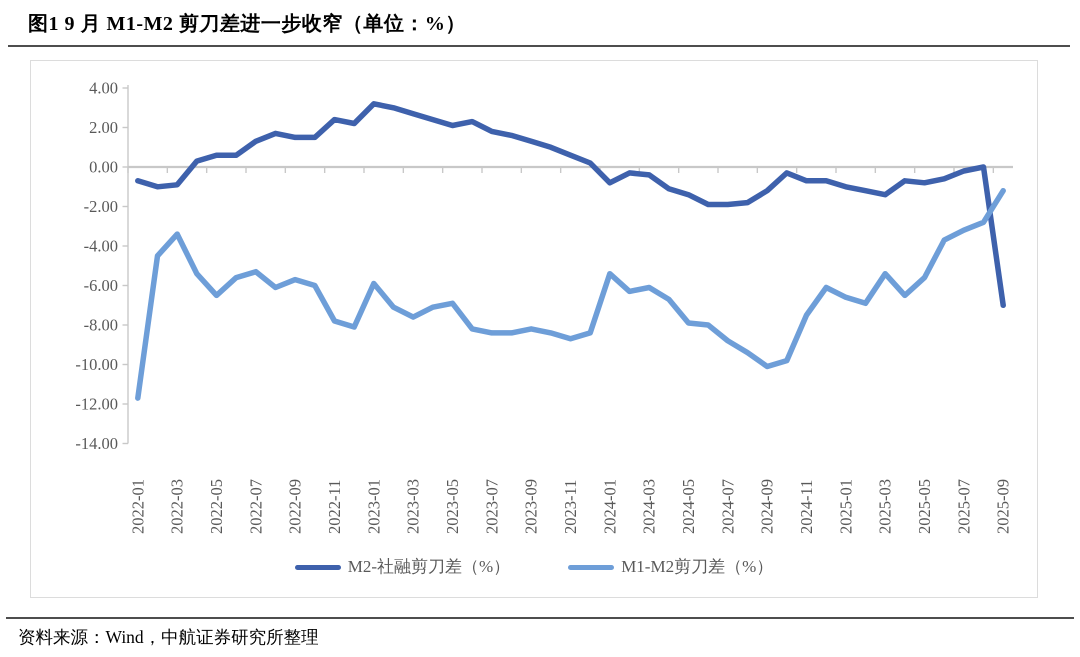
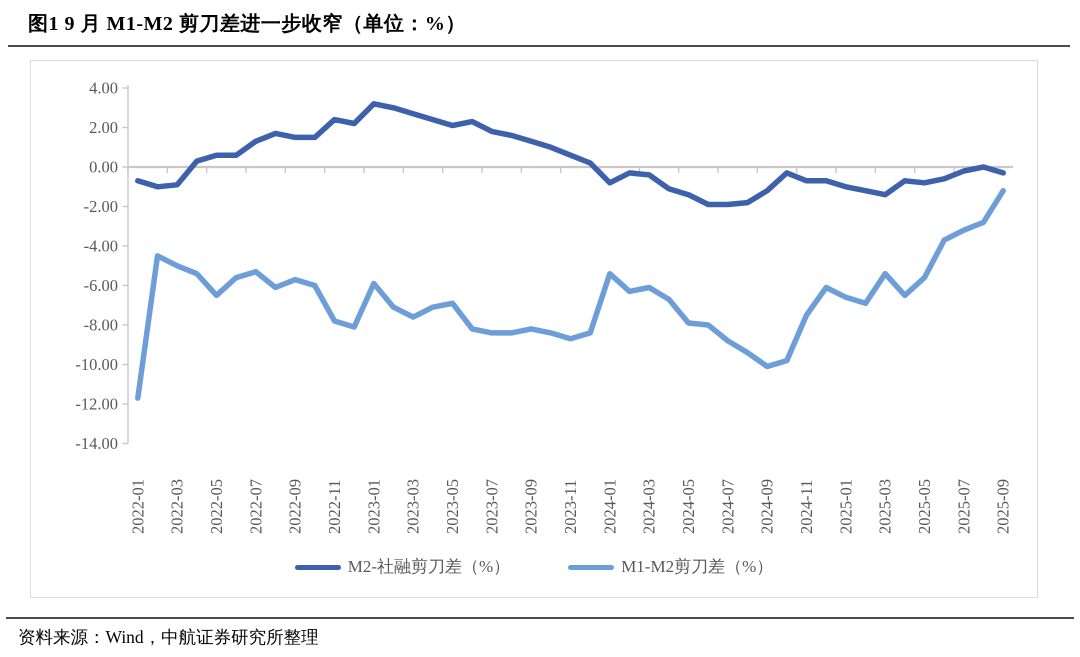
M1-M2剪刀差（%）/2022-03: -3.4 -> -5.0
M2-社融剪刀差（%）/2025-09: -7.0 -> -0.3
